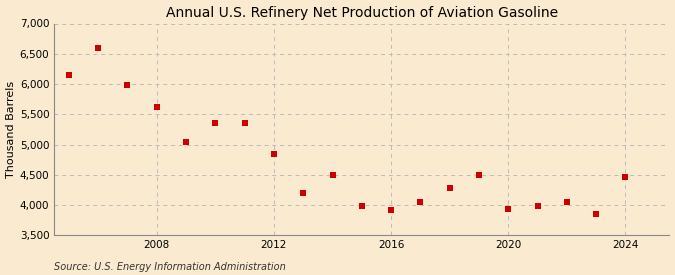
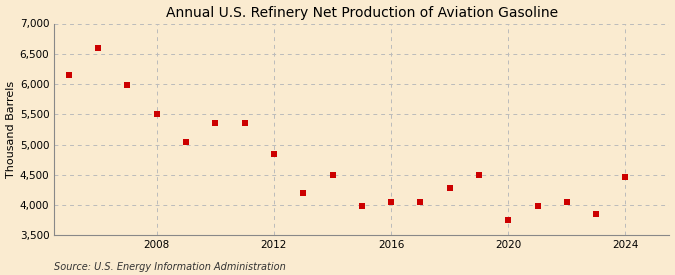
2008: 5,620 -> 5,500
2016: 3,920 -> 4,050
2020: 3,940 -> 3,750
